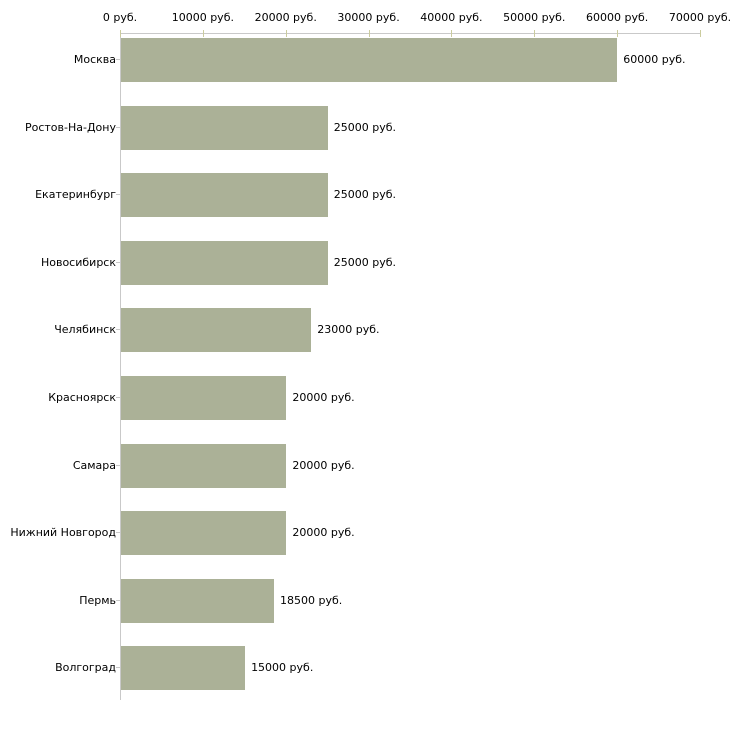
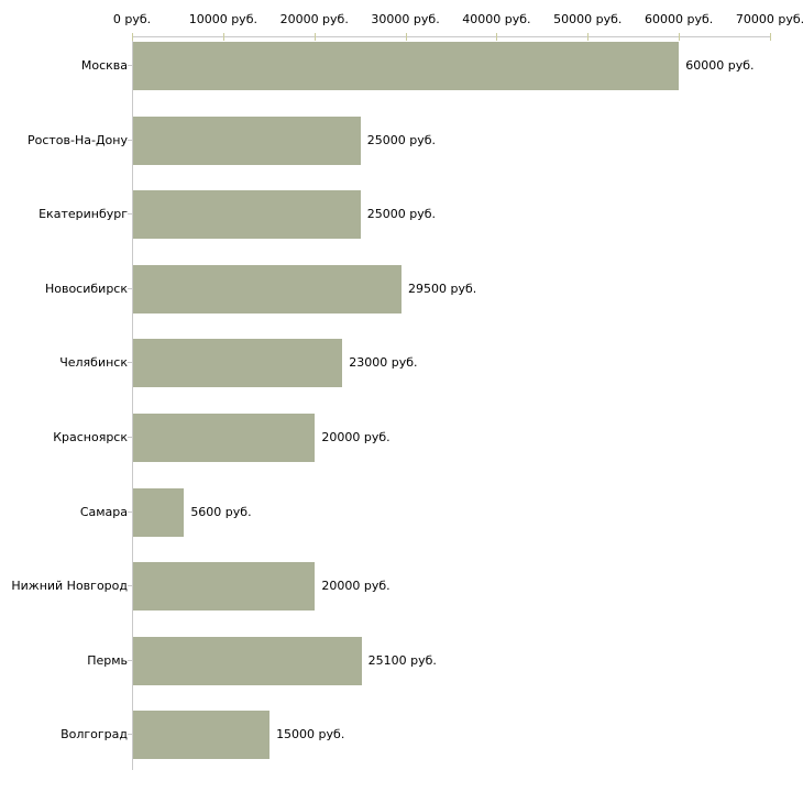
Новосибирск: 25000 -> 29500
Самара: 20000 -> 5600
Пермь: 18500 -> 25100
